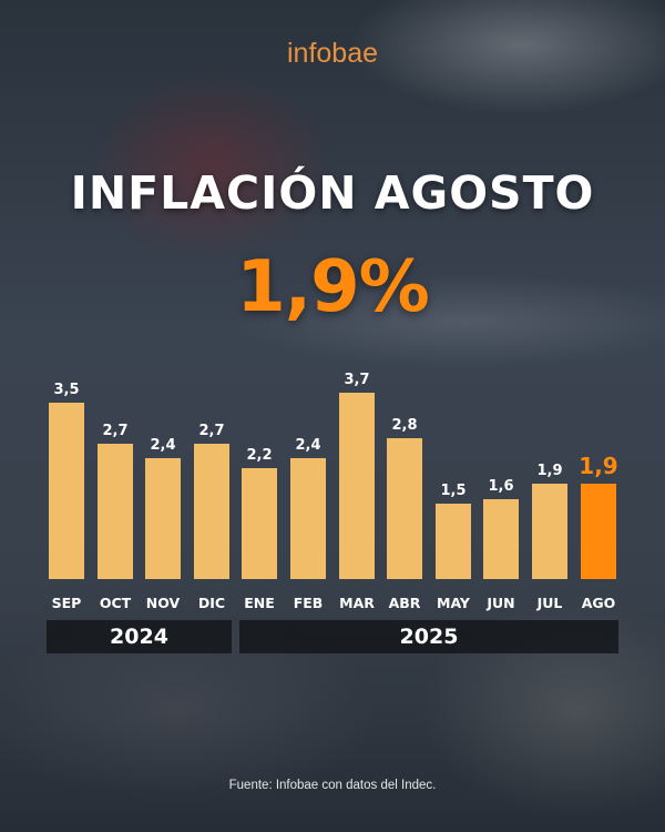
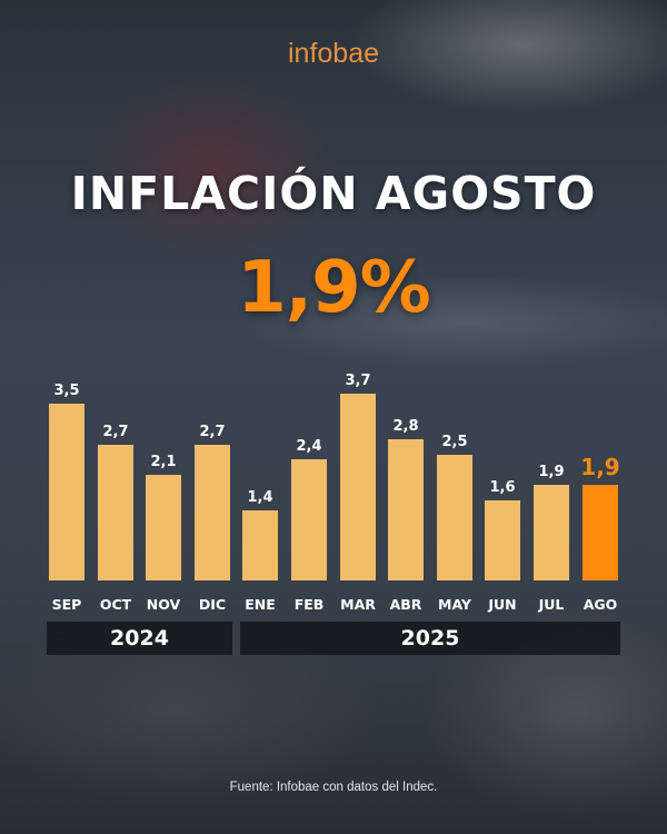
NOV: 2,4 -> 2,1
ENE: 2,2 -> 1,4
MAY: 1,5 -> 2,5
